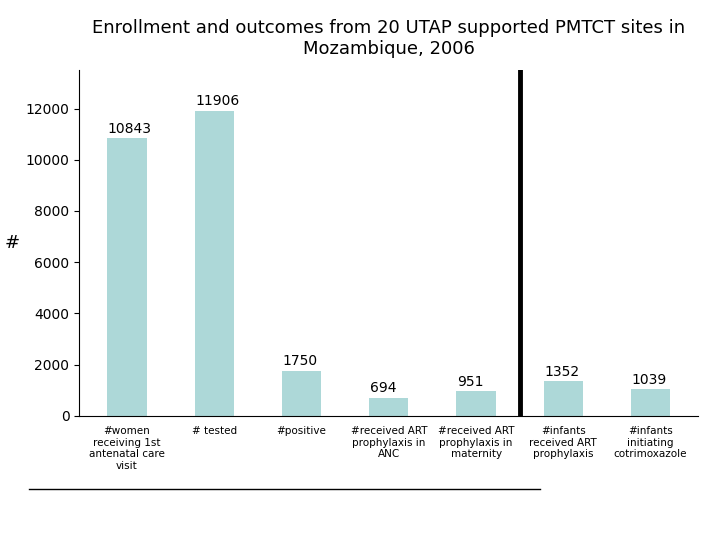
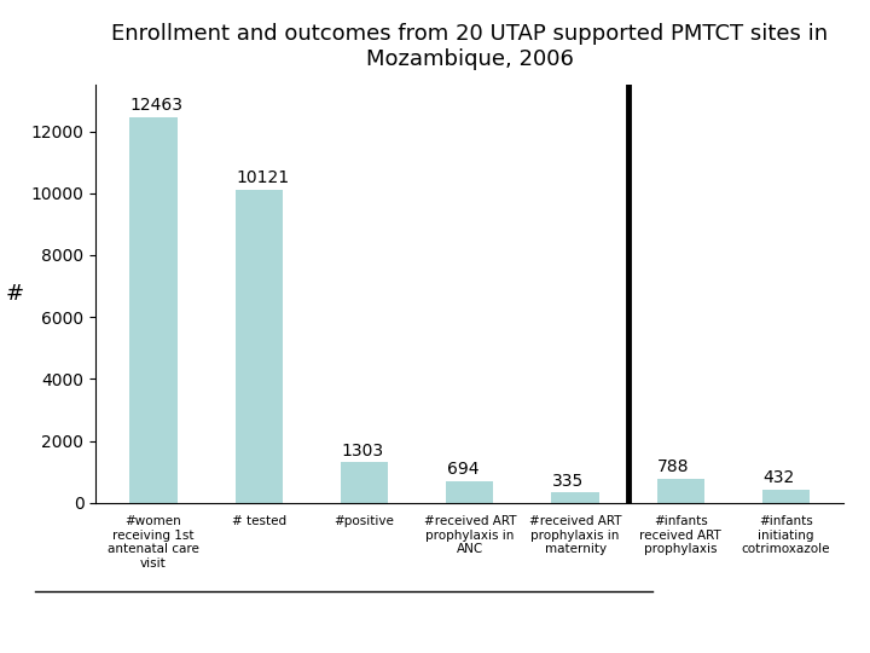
#women receiving 1st antenatal care visit: 10843 -> 12463
# tested: 11906 -> 10121
#positive: 1750 -> 1303
#received ART prophylaxis in maternity: 951 -> 335
#infants received ART prophylaxis: 1352 -> 788
#infants initiating cotrimoxazole: 1039 -> 432
